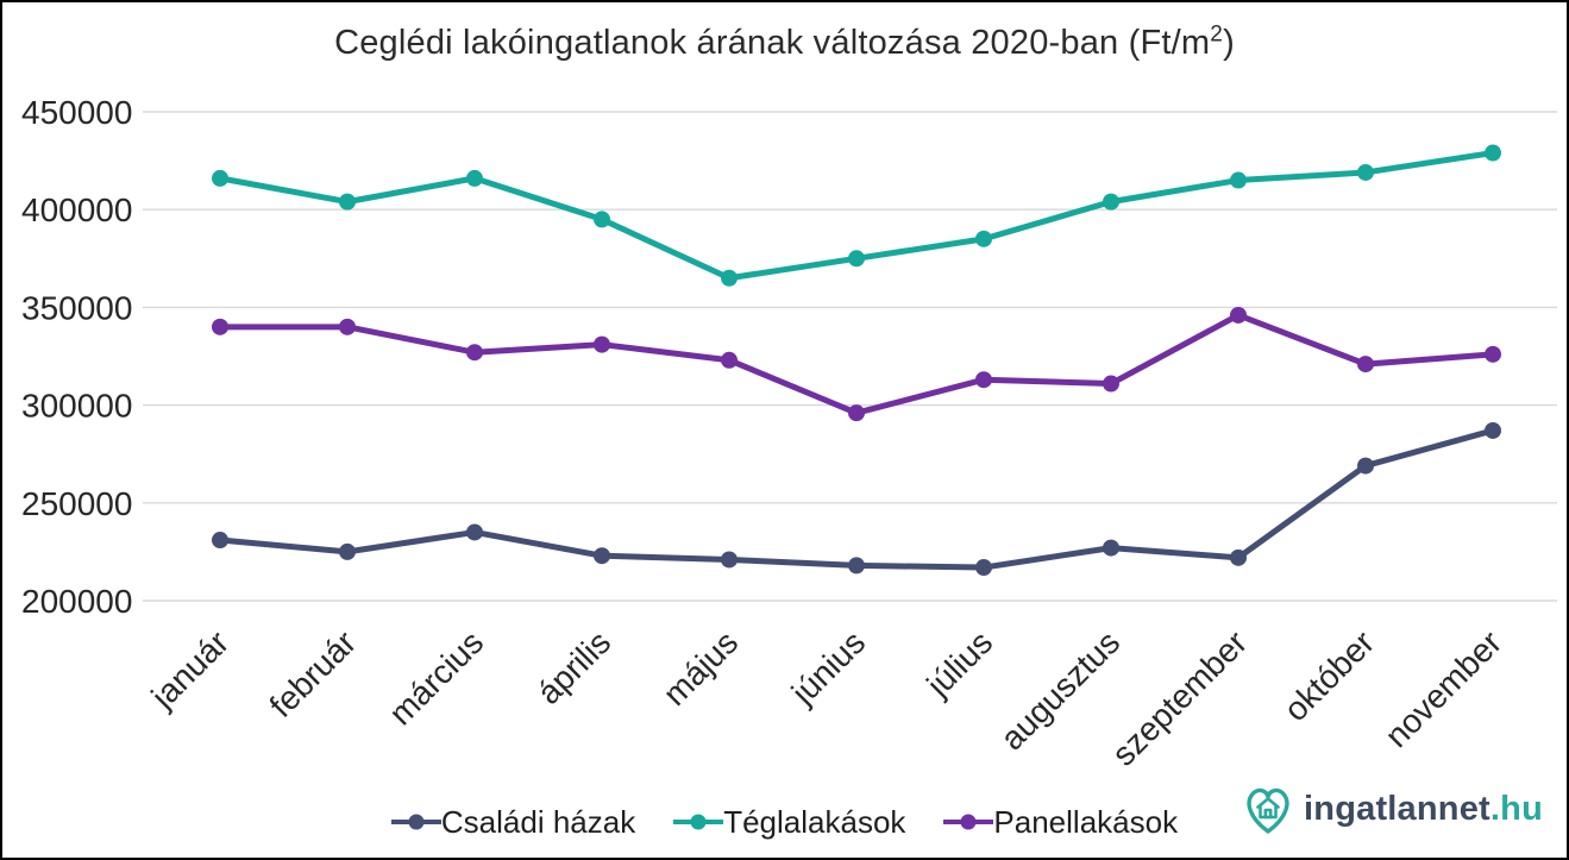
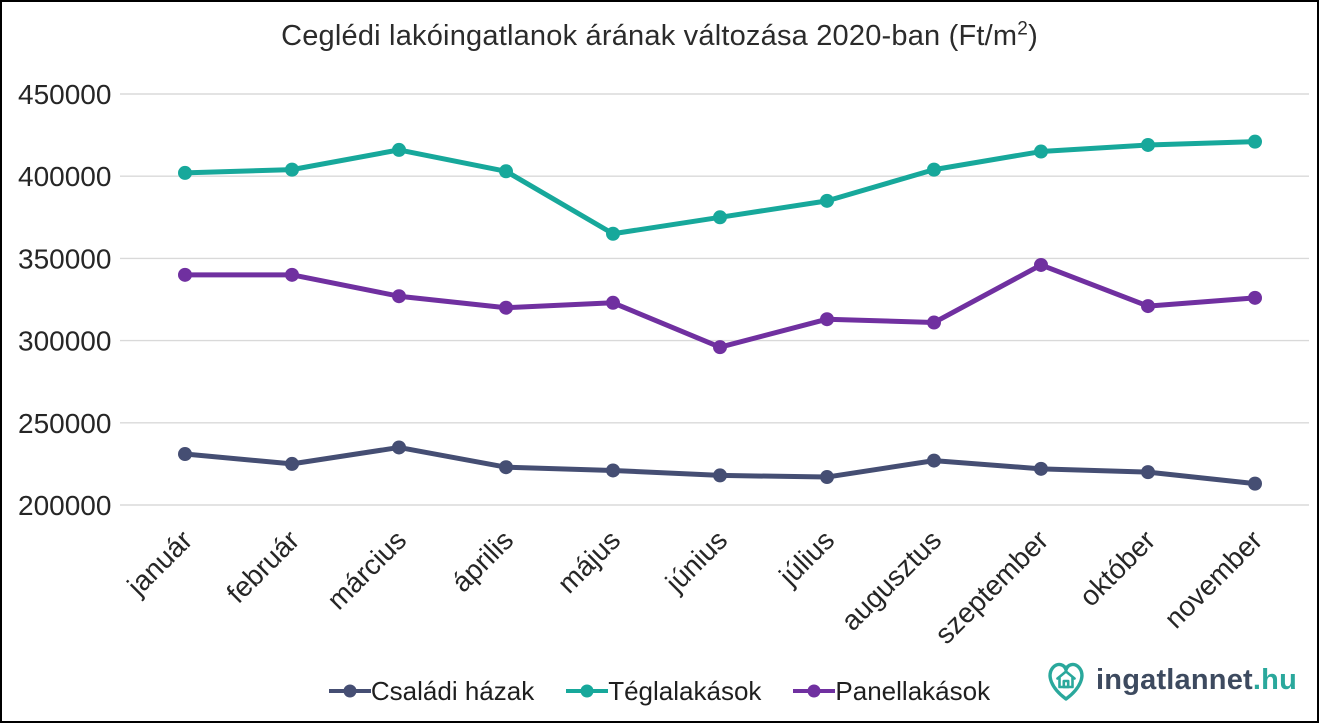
Téglalakások/január: 416000 -> 402000
Téglalakások/április: 395000 -> 403000
Panellakások/április: 331000 -> 320000
Családi házak/október: 269000 -> 220000
Családi házak/november: 287000 -> 213000
Téglalakások/november: 429000 -> 421000
